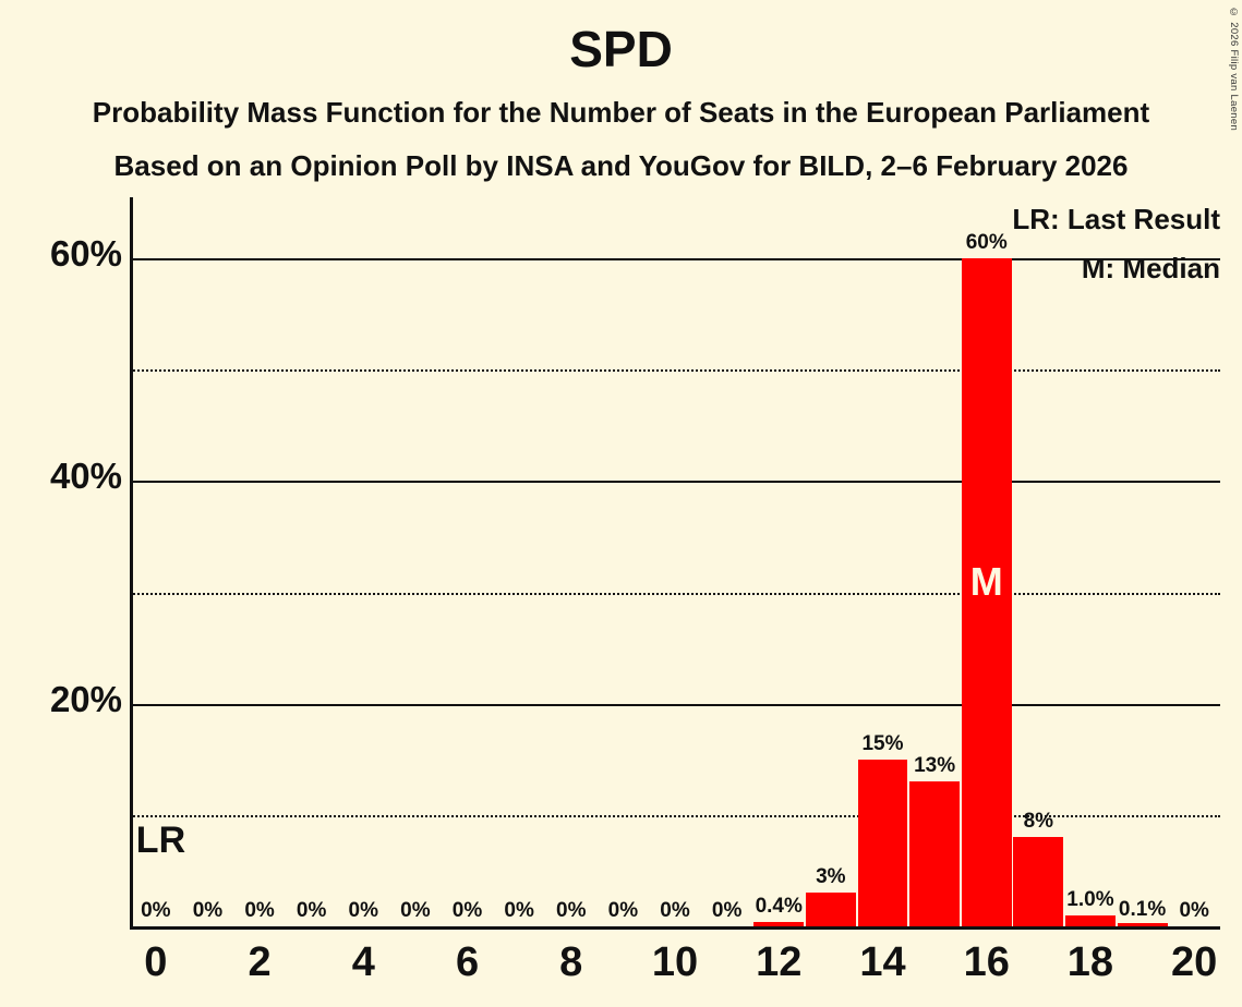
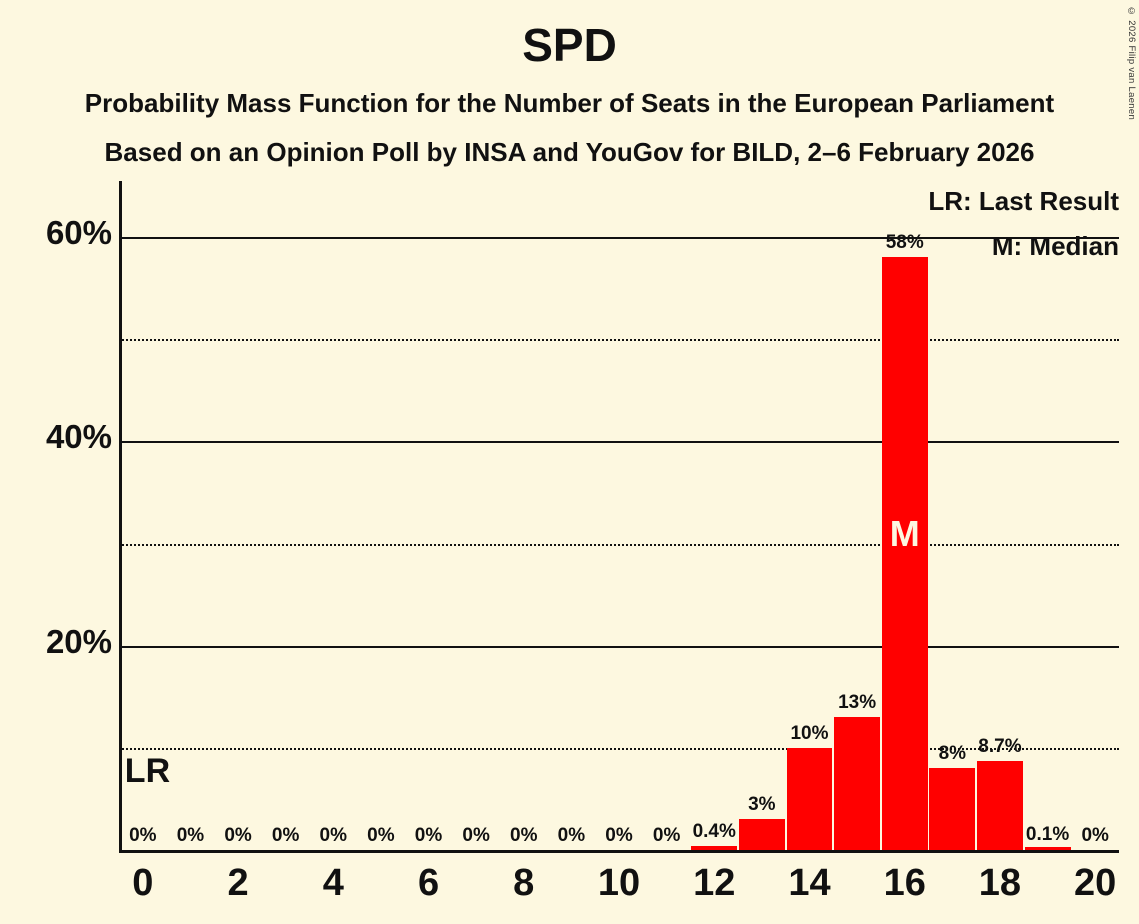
14: 15% -> 10%
16: 60% -> 58%
18: 1.0% -> 8.7%
